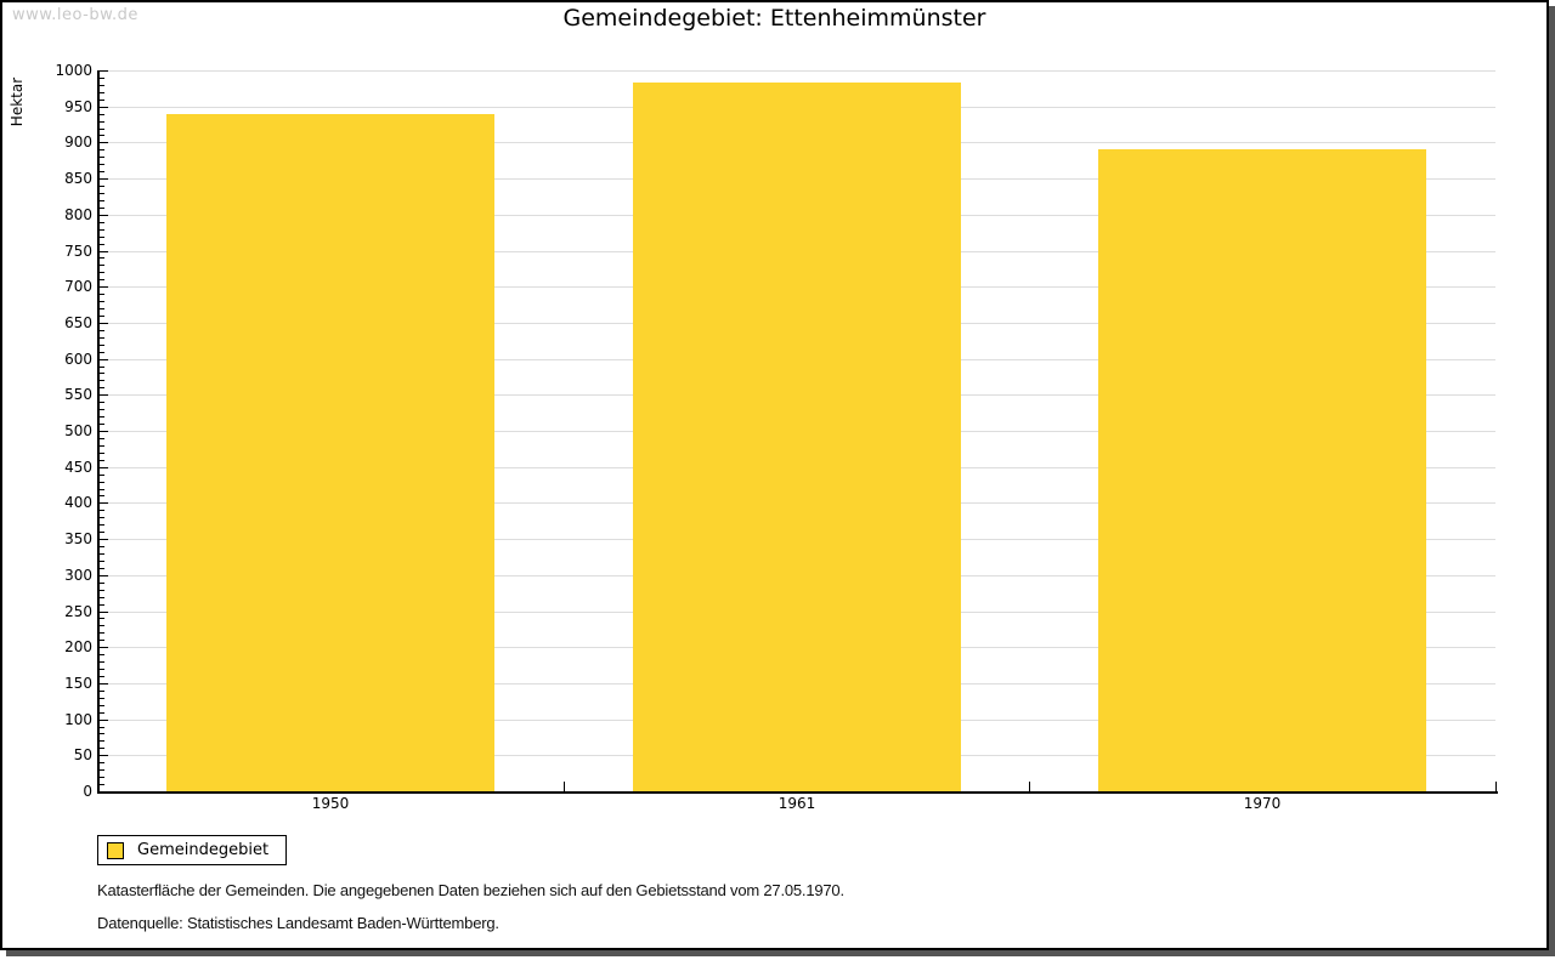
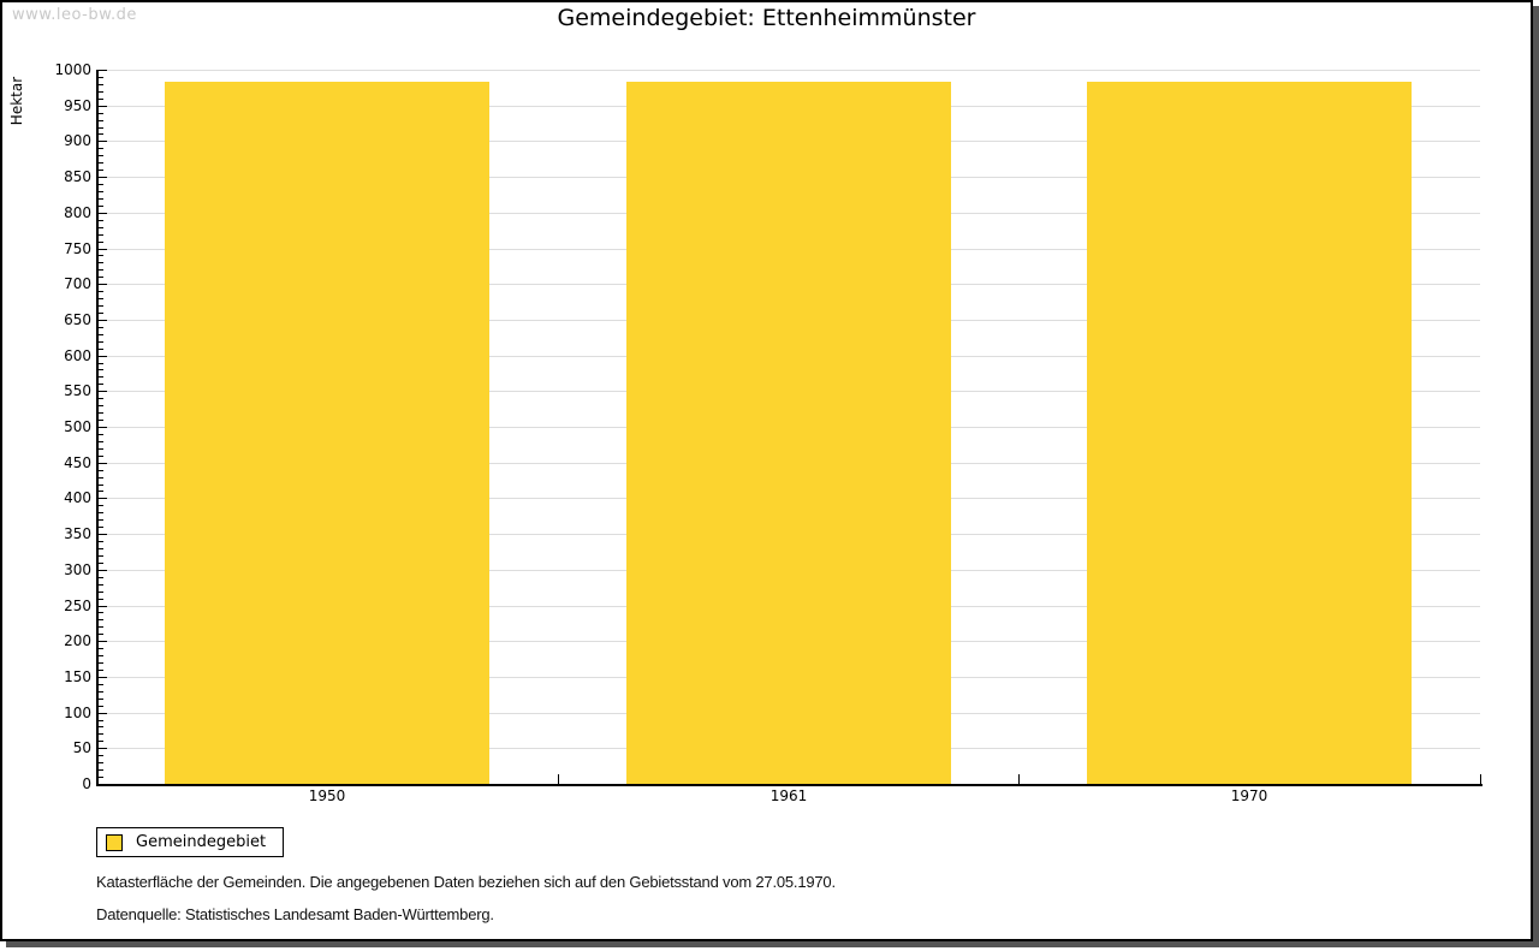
1950: 940 -> 980
1970: 890 -> 980
